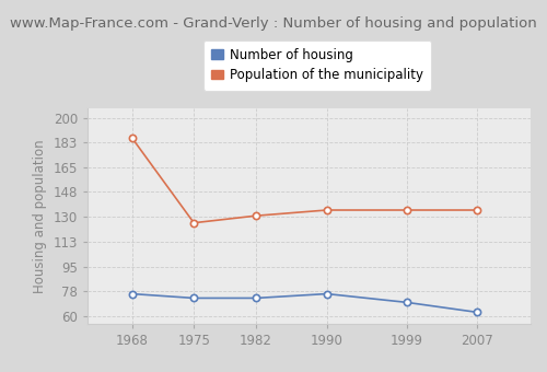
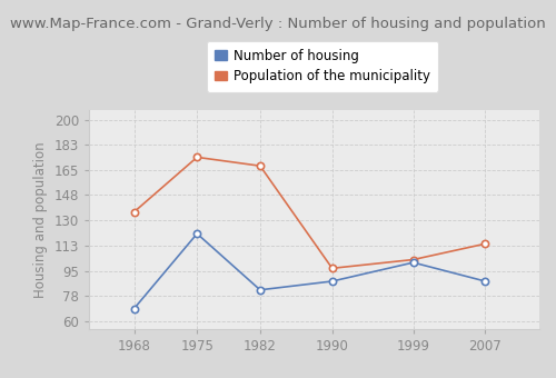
Number of housing/1968: 76 -> 69
Population of the municipality/1968: 186 -> 136
Number of housing/1975: 73 -> 121
Population of the municipality/1975: 126 -> 174
Number of housing/1982: 73 -> 82
Population of the municipality/1982: 131 -> 168
Number of housing/1990: 76 -> 88
Population of the municipality/1990: 135 -> 97
Number of housing/1999: 70 -> 101
Population of the municipality/1999: 135 -> 103
Number of housing/2007: 63 -> 88
Population of the municipality/2007: 135 -> 114
